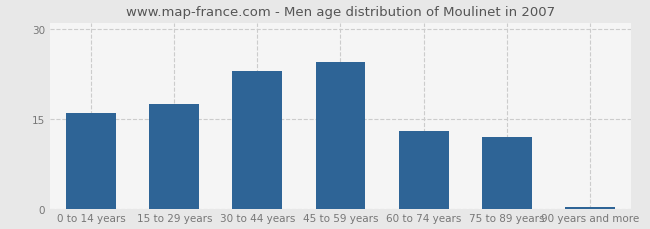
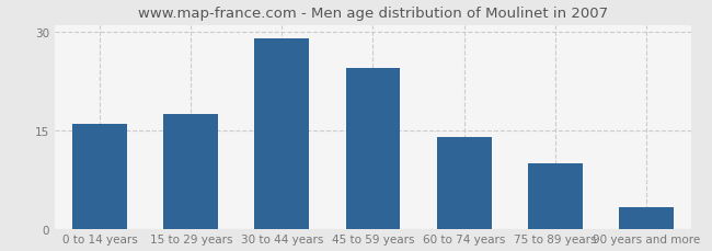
30 to 44 years: 23.0 -> 29.0
60 to 74 years: 13.0 -> 14.0
75 to 89 years: 12.0 -> 10.0
90 years and more: 0.3 -> 3.2
